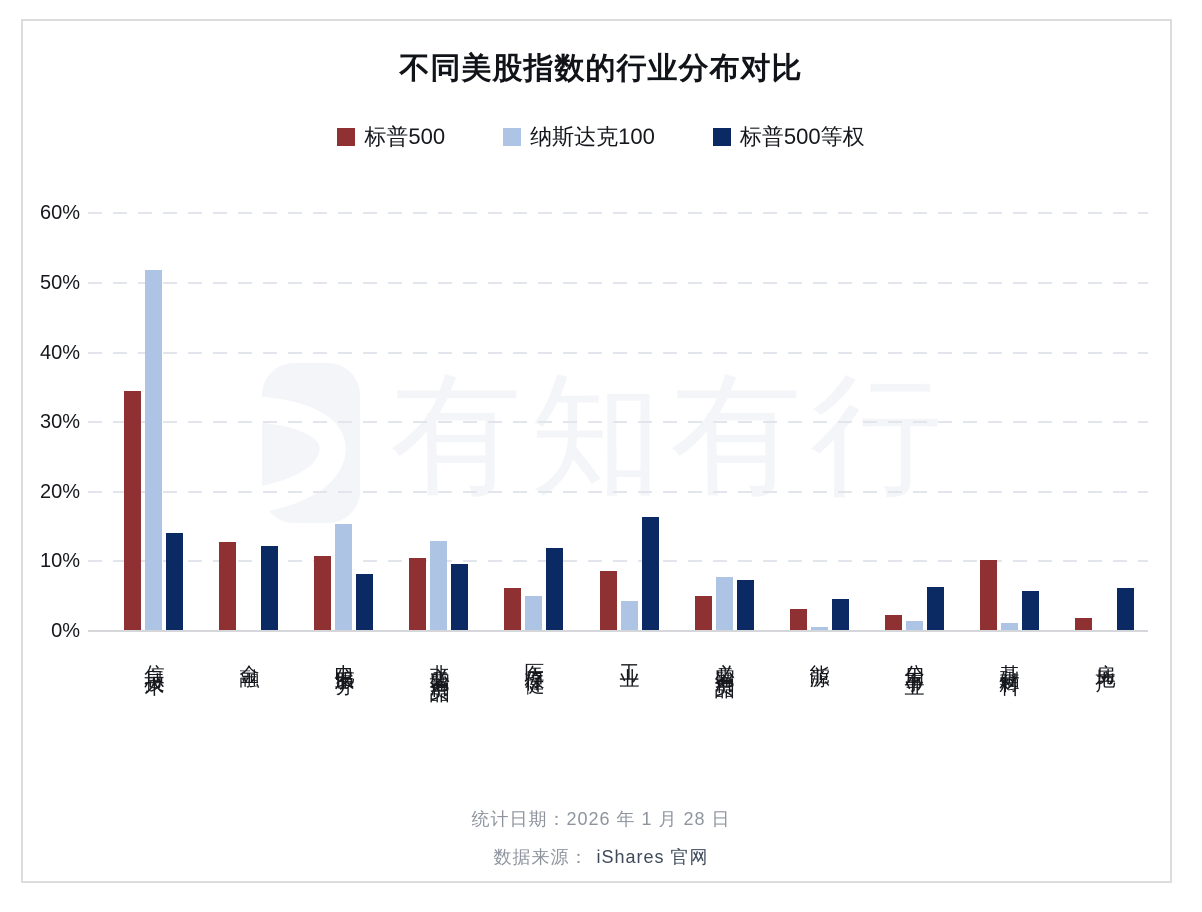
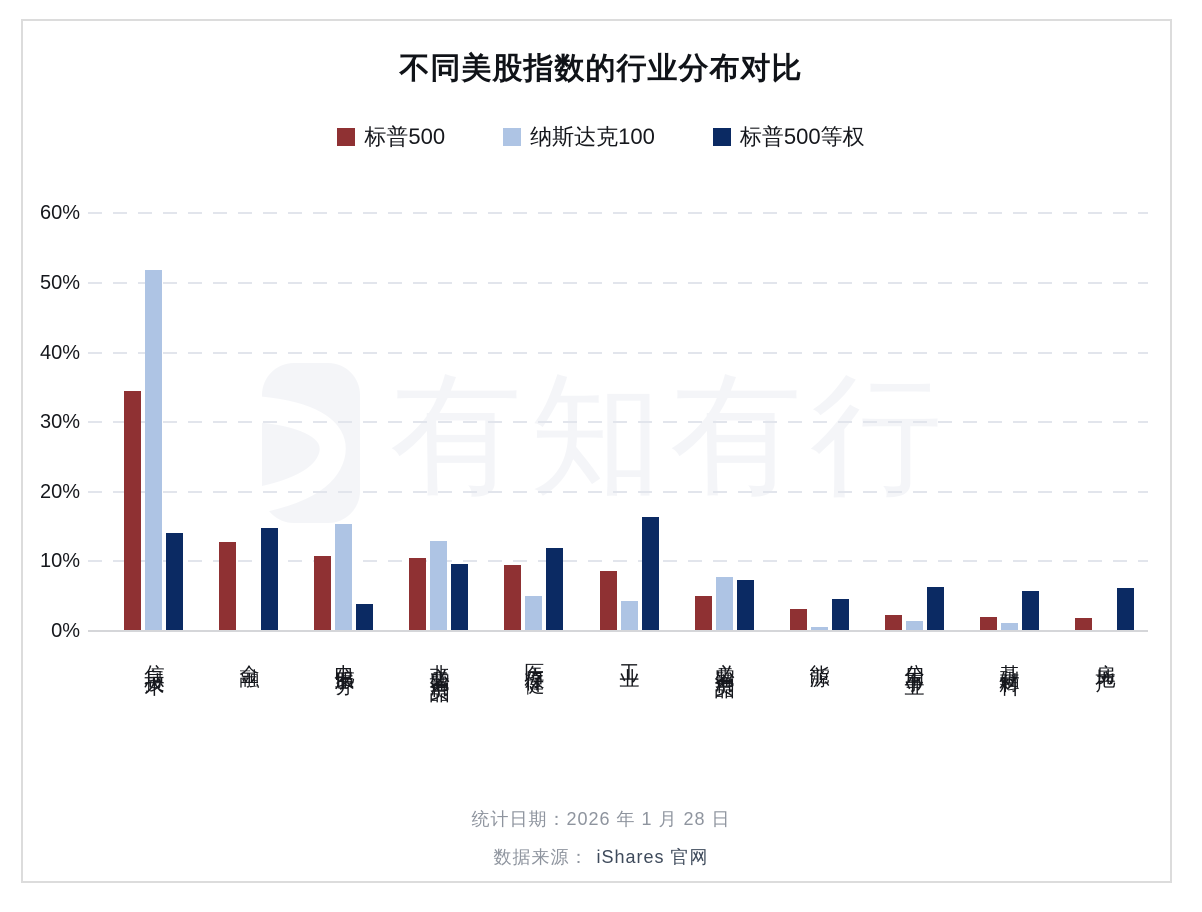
标普500等权/金融: 12% -> 15%
标普500等权/电信服务: 8% -> 4%
标普500/医疗保健: 6% -> 9%
标普500/基础材料: 10% -> 2%
